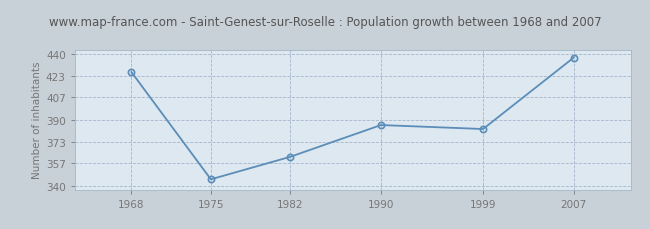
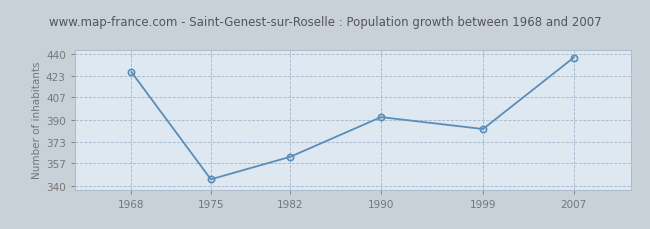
1990: 386 -> 392
